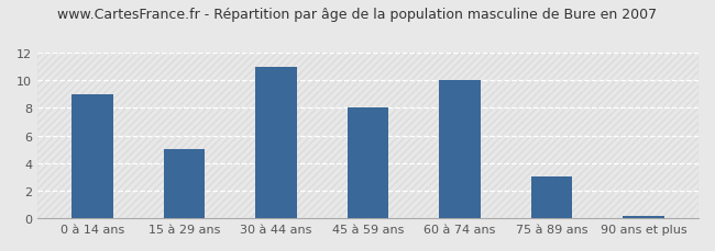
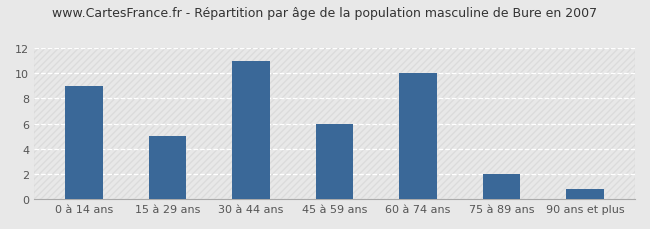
45 à 59 ans: 8.0 -> 6.0
75 à 89 ans: 3.0 -> 2.0
90 ans et plus: 0.1 -> 0.8
